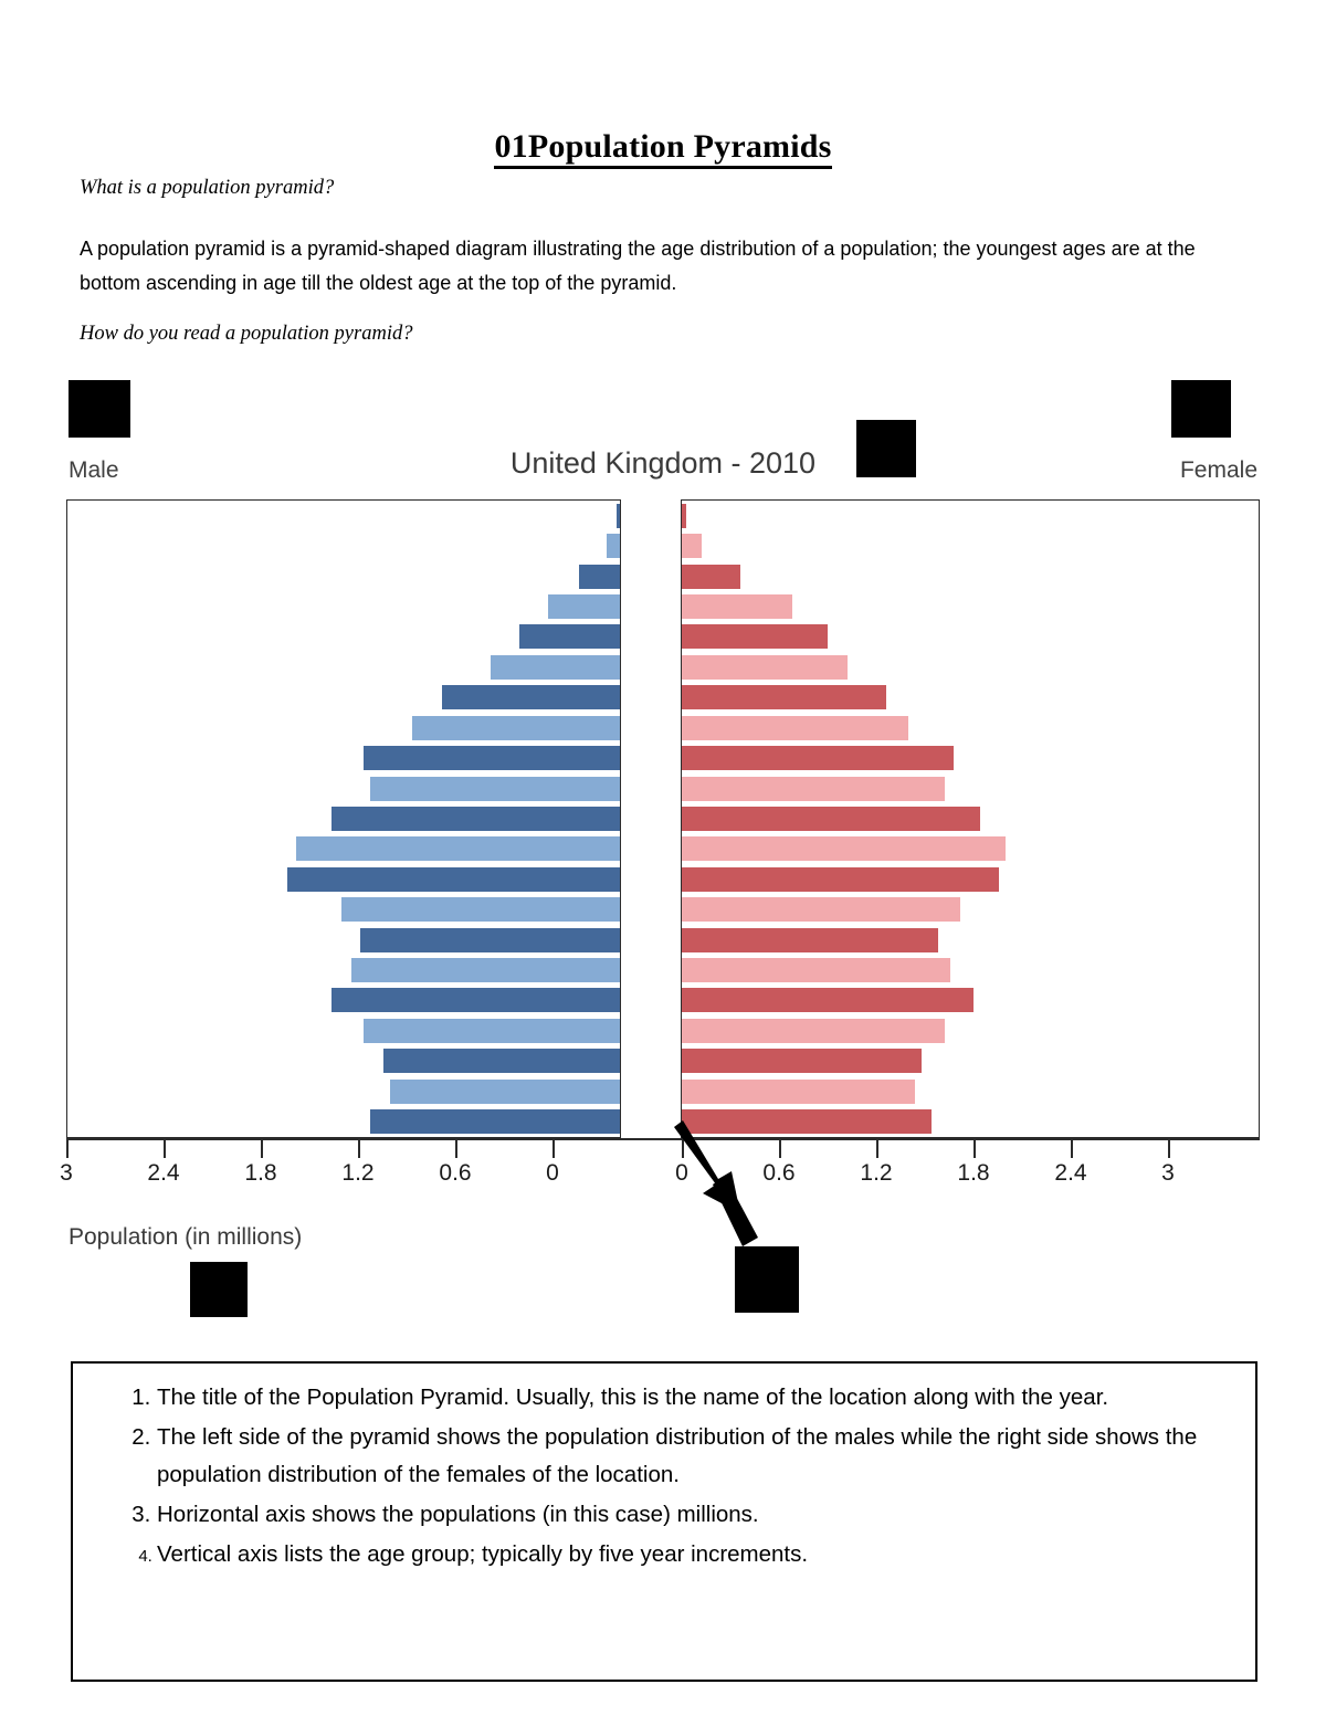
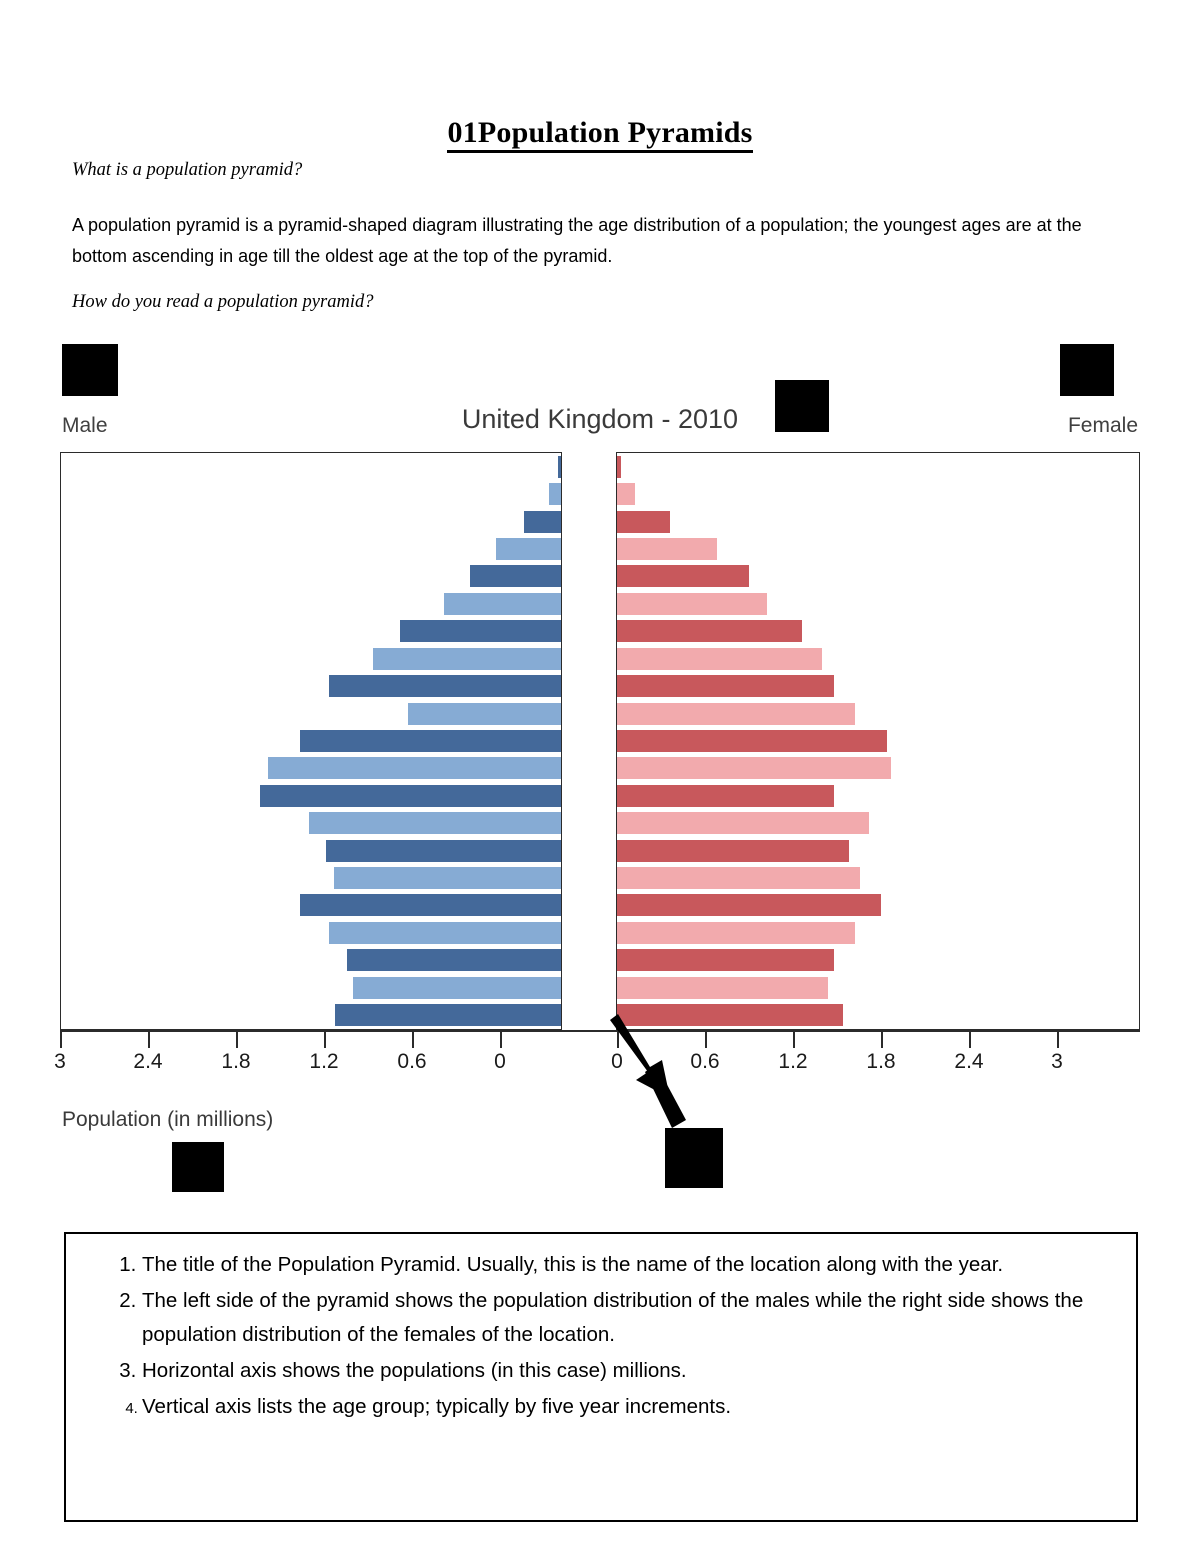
Female/60: 1.68 -> 1.48
Male/55: 1.54 -> 1.04
Female/45: 2.00 -> 1.87
Female/40: 1.96 -> 1.48
Male/25: 1.66 -> 1.55
